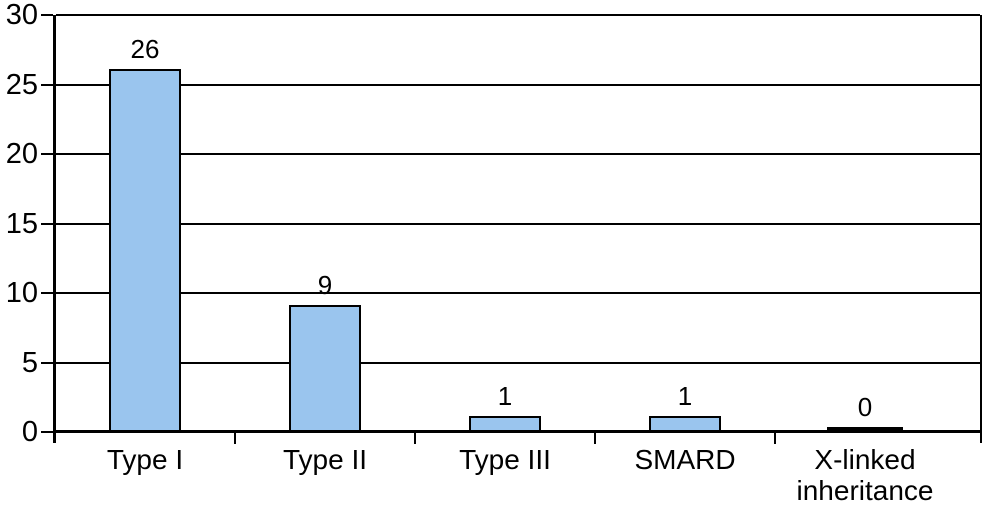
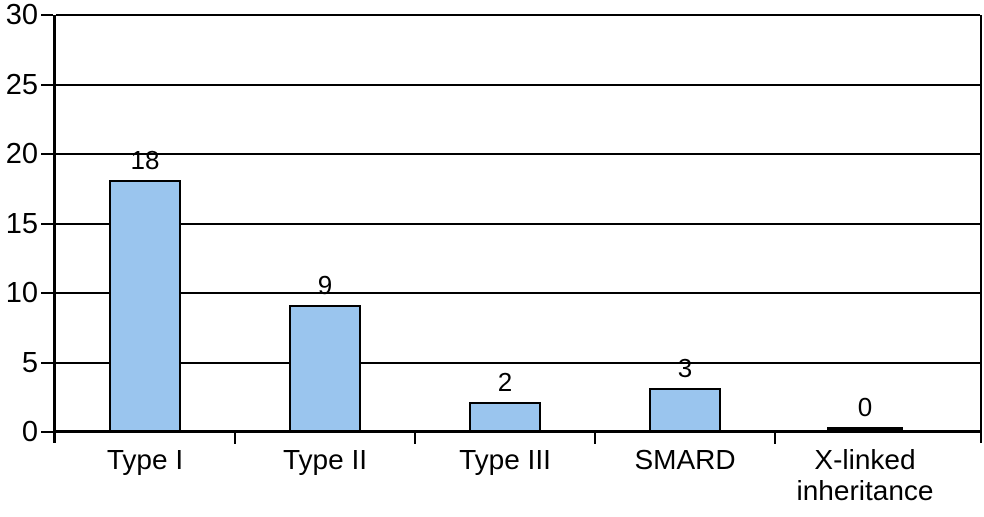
Type I: 26 -> 18
Type III: 1 -> 2
SMARD: 1 -> 3
